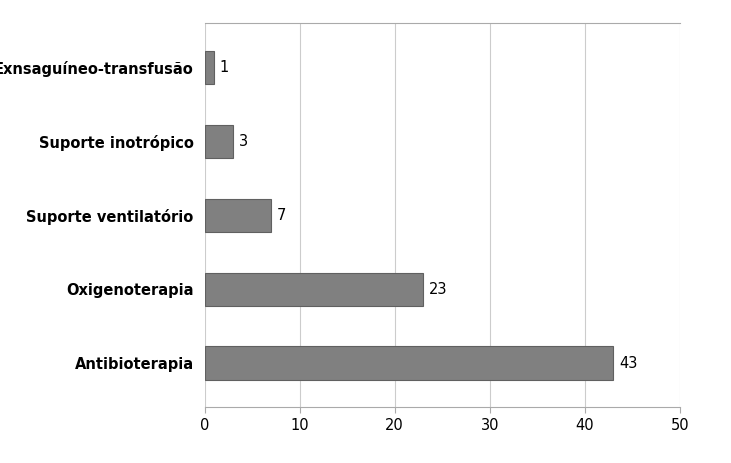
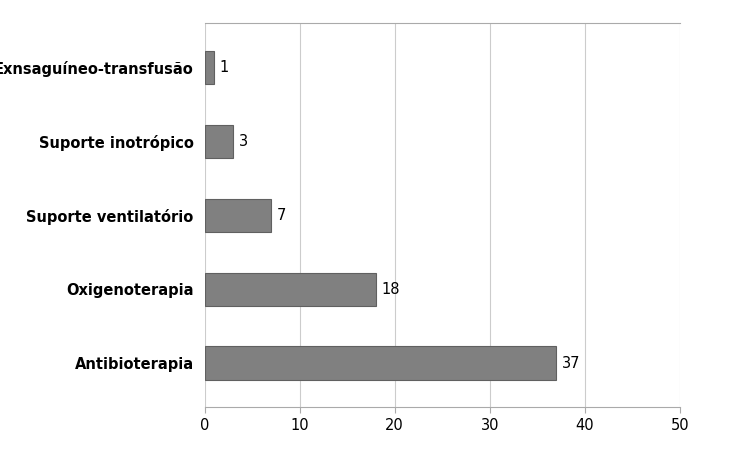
Oxigenoterapia: 23 -> 18
Antibioterapia: 43 -> 37
